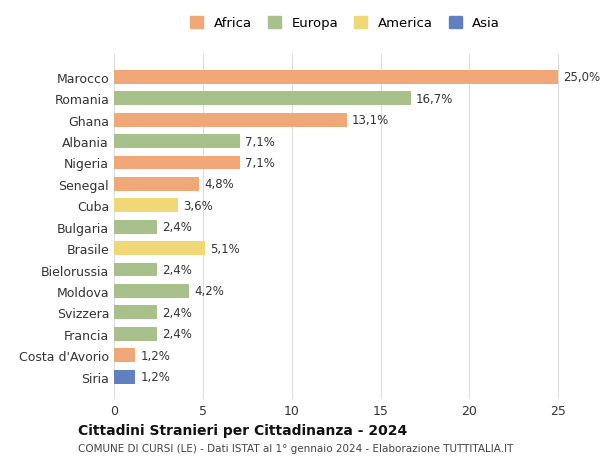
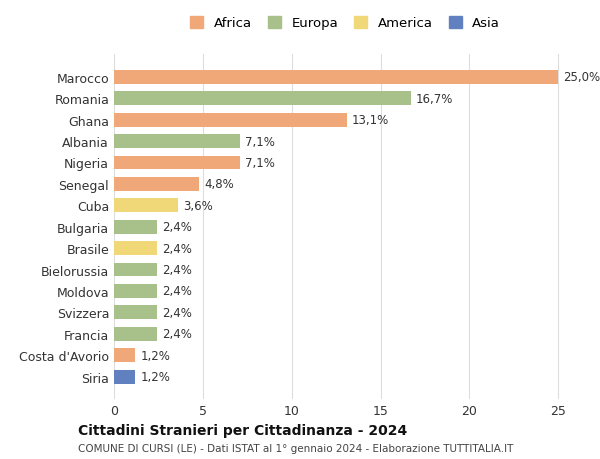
Brasile: 5,1% -> 2,4%
Moldova: 4,2% -> 2,4%
